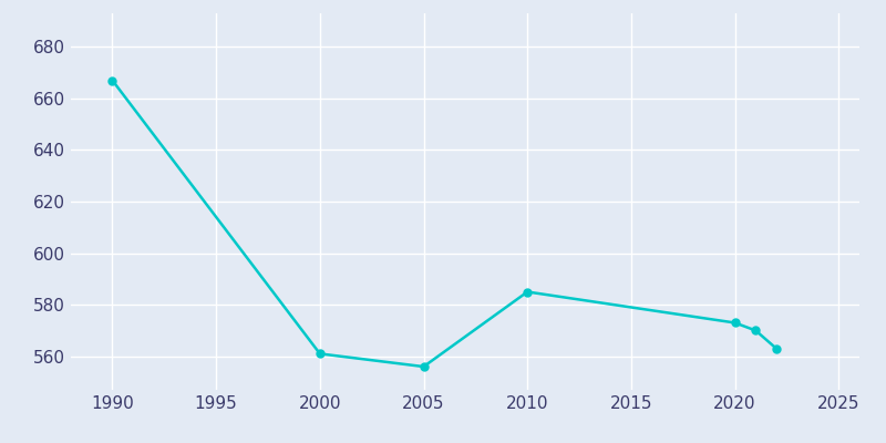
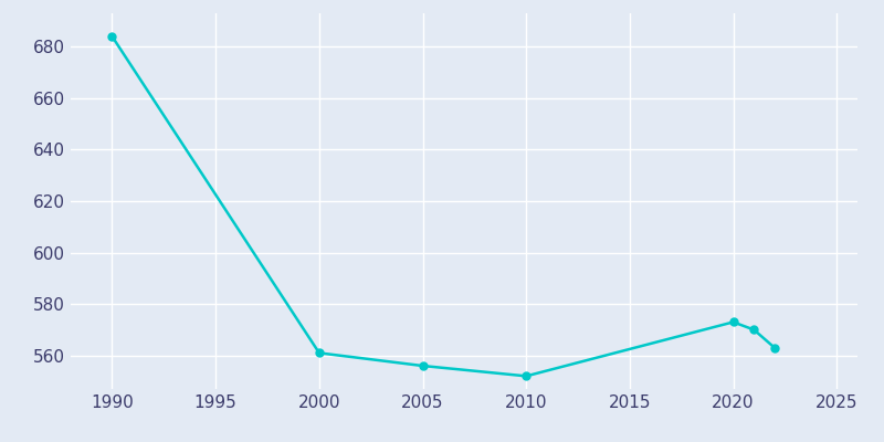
1990: 667 -> 684
2010: 585 -> 552
